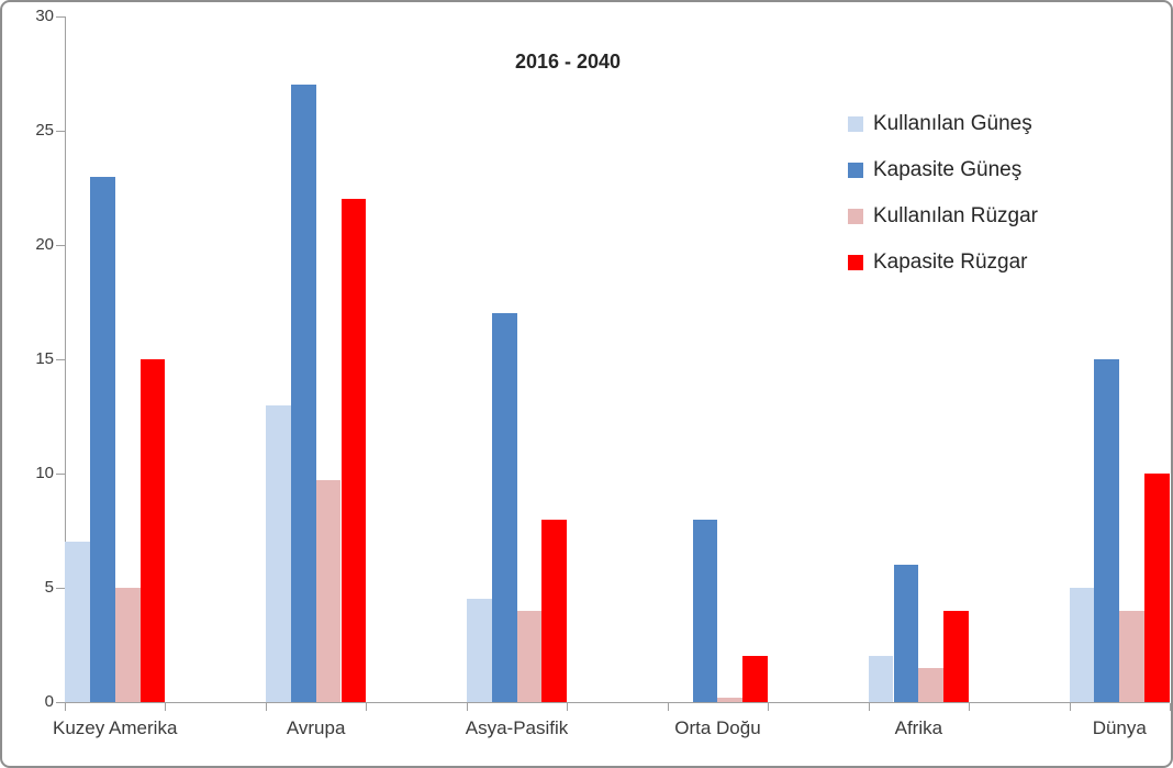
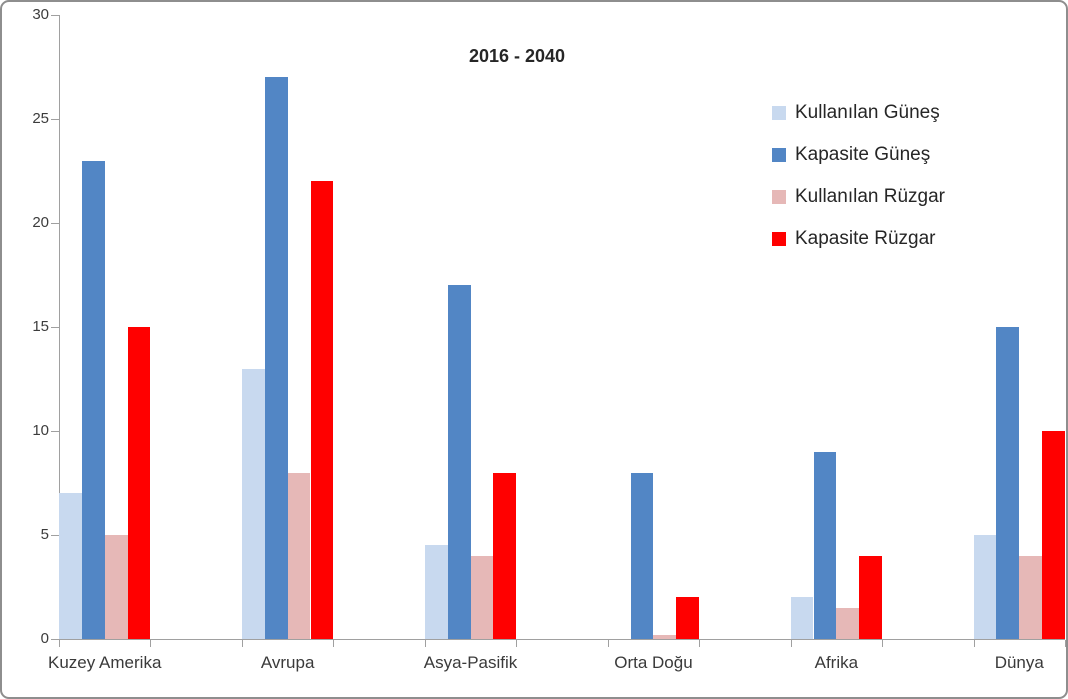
Kullanılan Rüzgar/Avrupa: 9.7 -> 8.0
Kapasite Güneş/Afrika: 6 -> 9
